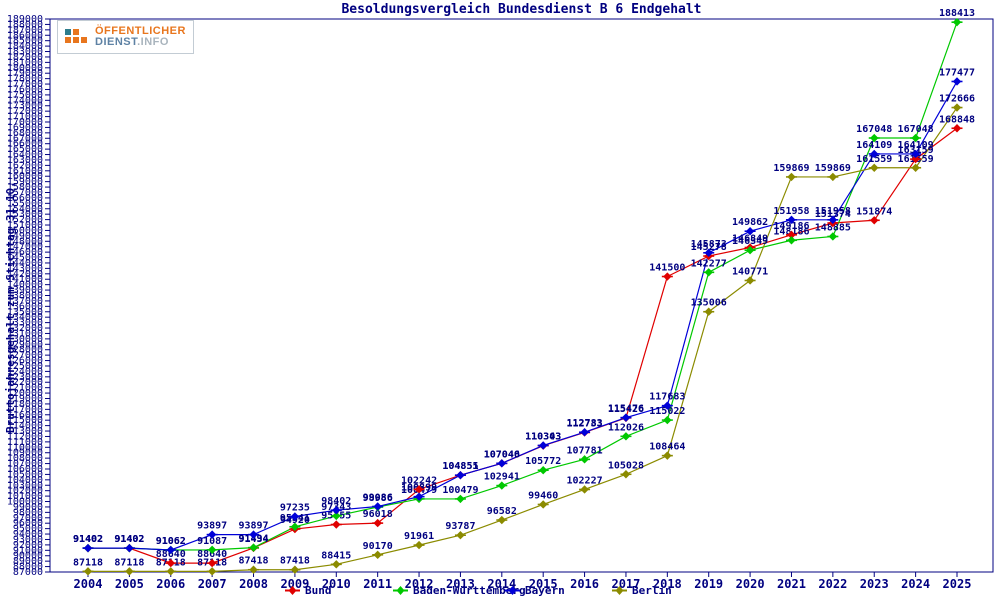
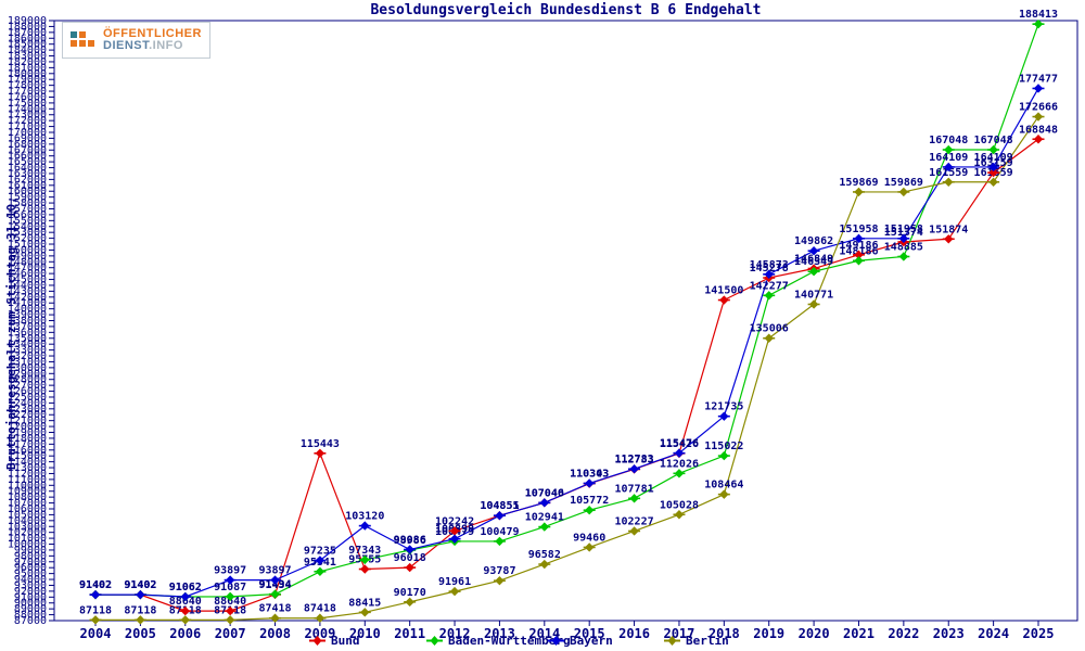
Bund/2009: 94920 -> 115443
Bayern/2010: 98402 -> 103120
Bayern/2018: 117683 -> 121735
